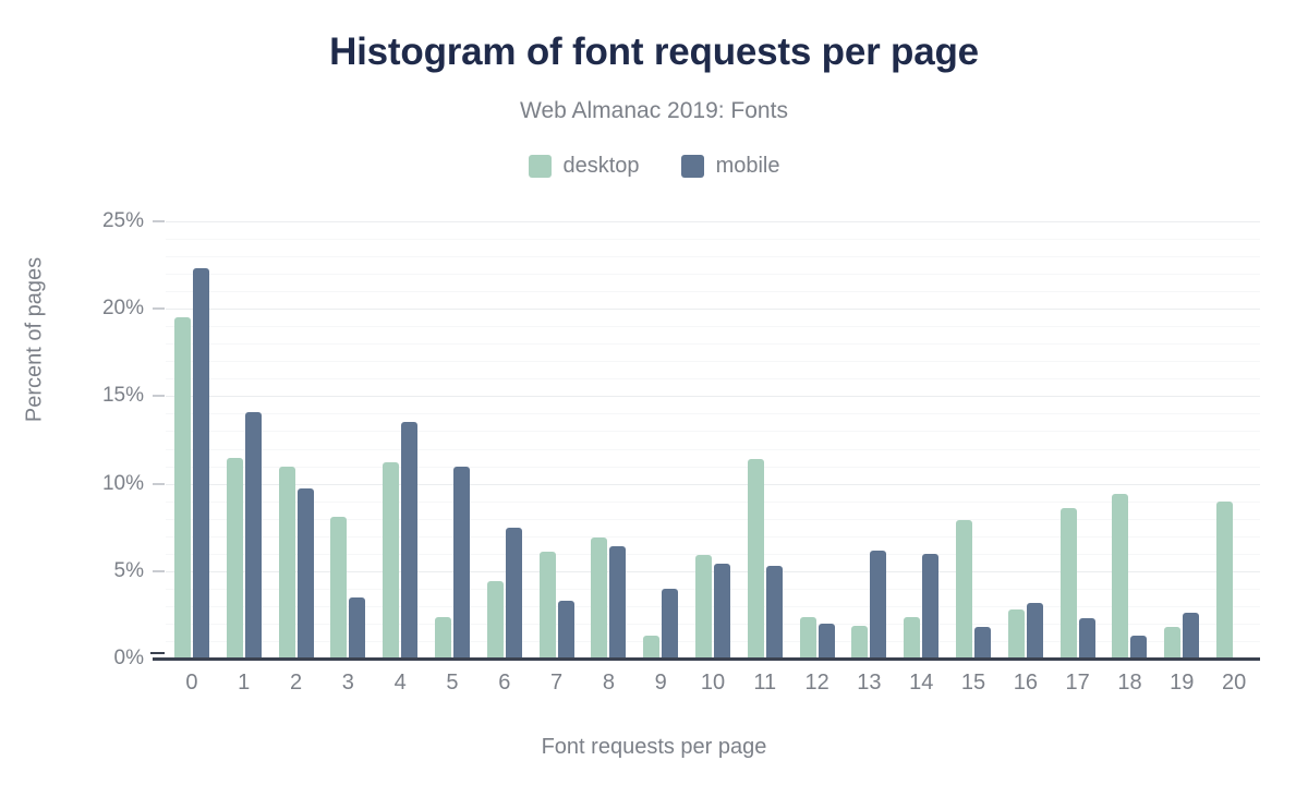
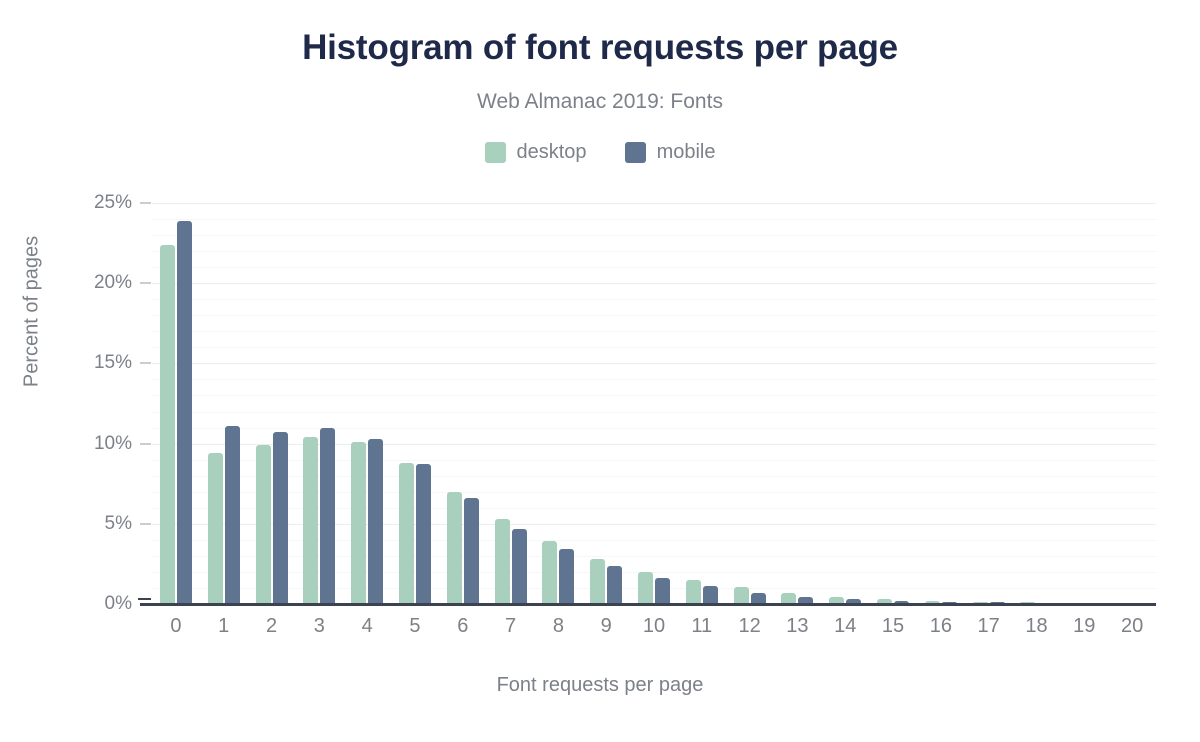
desktop/0: 19.5% -> 22.4%
mobile/0: 22.3% -> 23.9%
desktop/1: 11.5% -> 9.4%
mobile/1: 14.1% -> 11.1%
desktop/2: 11.0% -> 9.9%
mobile/2: 9.7% -> 10.7%
desktop/3: 8.1% -> 10.4%
mobile/3: 3.5% -> 11.0%
desktop/4: 11.2% -> 10.1%
mobile/4: 13.5% -> 10.3%
desktop/5: 2.4% -> 8.8%
mobile/5: 11.0% -> 8.7%
desktop/6: 4.4% -> 7.0%
mobile/6: 7.5% -> 6.6%
desktop/7: 6.1% -> 5.3%
mobile/7: 3.3% -> 4.7%
desktop/8: 6.9% -> 3.9%
mobile/8: 6.4% -> 3.4%
desktop/9: 1.3% -> 2.8%
mobile/9: 4.0% -> 2.4%
desktop/10: 5.9% -> 2.0%
mobile/10: 5.4% -> 1.6%
desktop/11: 11.4% -> 1.5%
mobile/11: 5.3% -> 1.1%
desktop/12: 2.4% -> 1.1%
mobile/12: 2.0% -> 0.7%
desktop/13: 1.9% -> 0.7%
mobile/13: 6.2% -> 0.5%
desktop/14: 2.4% -> 0.5%
mobile/14: 6.0% -> 0.3%
desktop/15: 7.9% -> 0.3%
mobile/15: 1.8% -> 0.2%
desktop/16: 2.8% -> 0.2%
mobile/16: 3.2% -> 0.1%
desktop/17: 8.6% -> 0.1%
mobile/17: 2.3% -> 0.1%
desktop/18: 9.4% -> 0.1%
mobile/18: 1.3% -> 0.1%
desktop/19: 1.8% -> 0.1%
mobile/19: 2.6% -> 0.1%
desktop/20: 9.0% -> 0.1%
